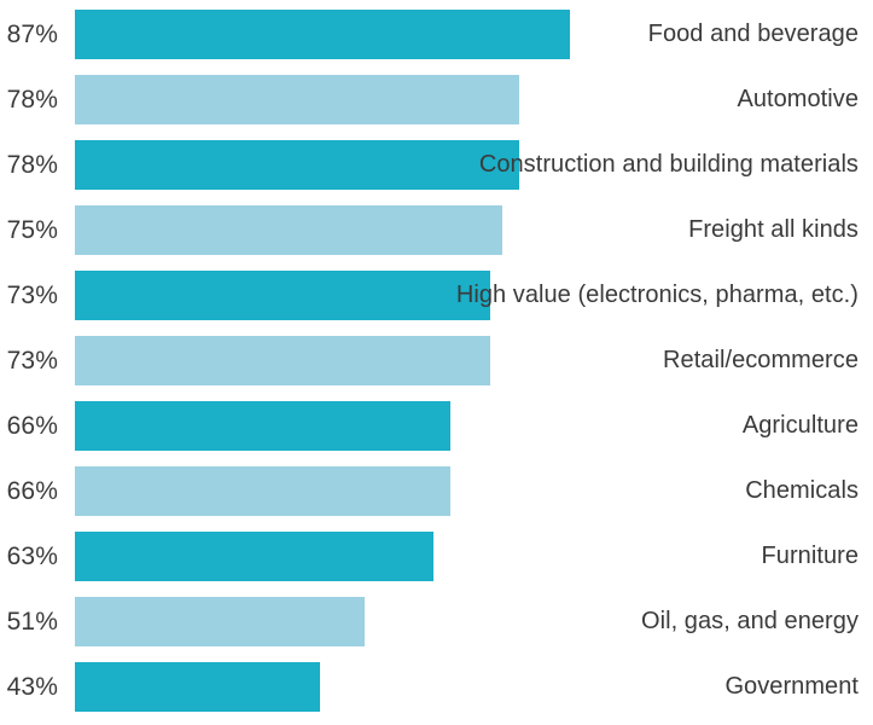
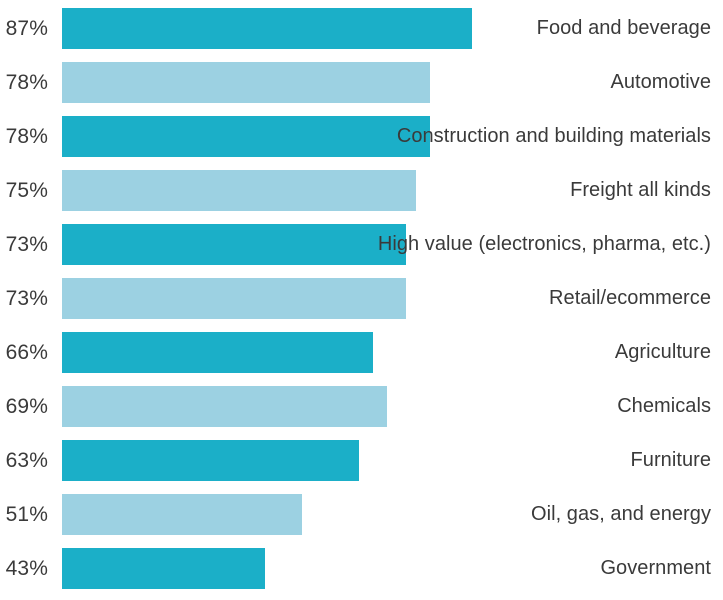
Chemicals: 66% -> 69%
